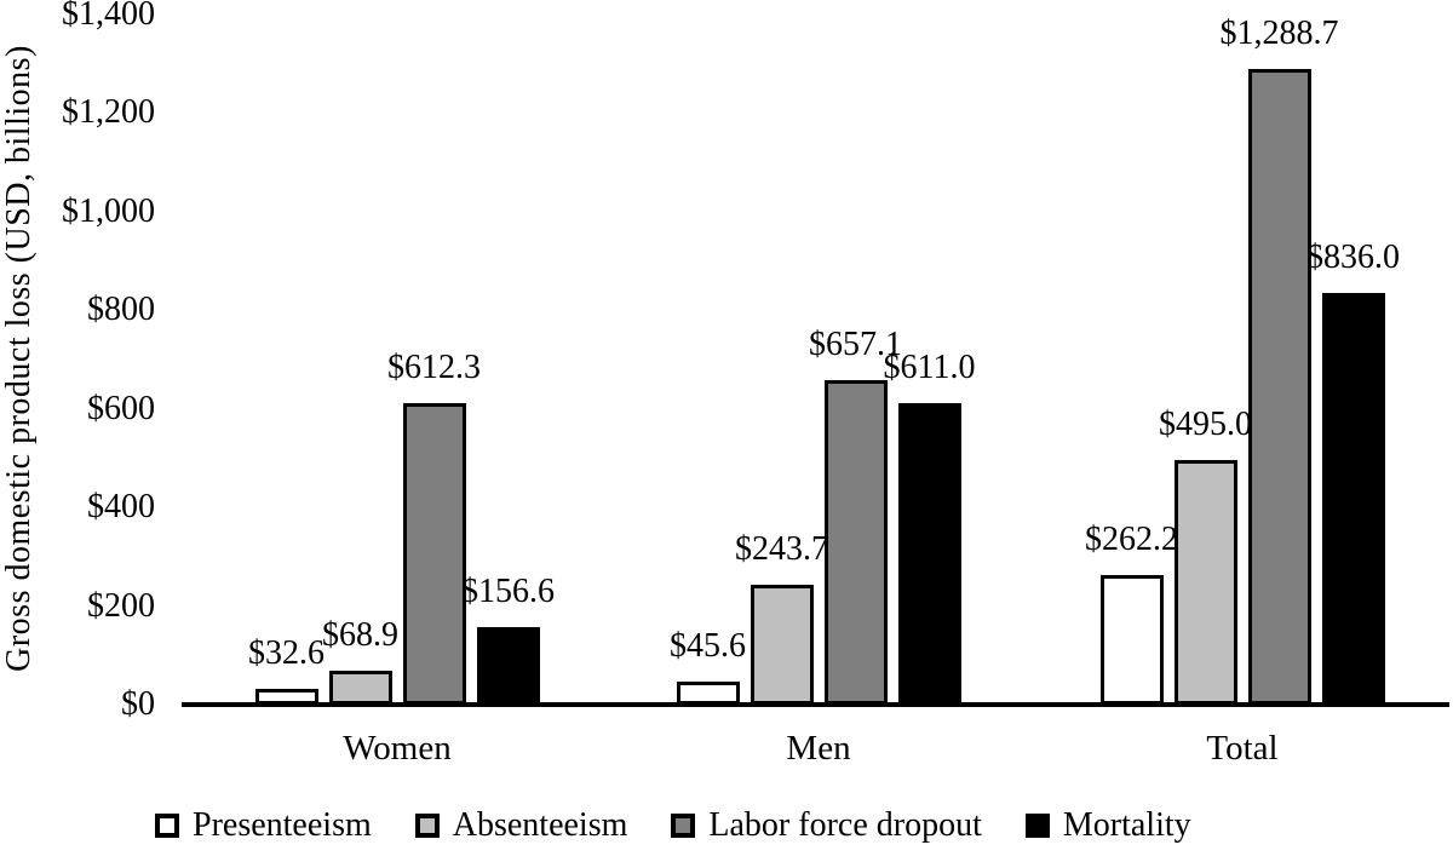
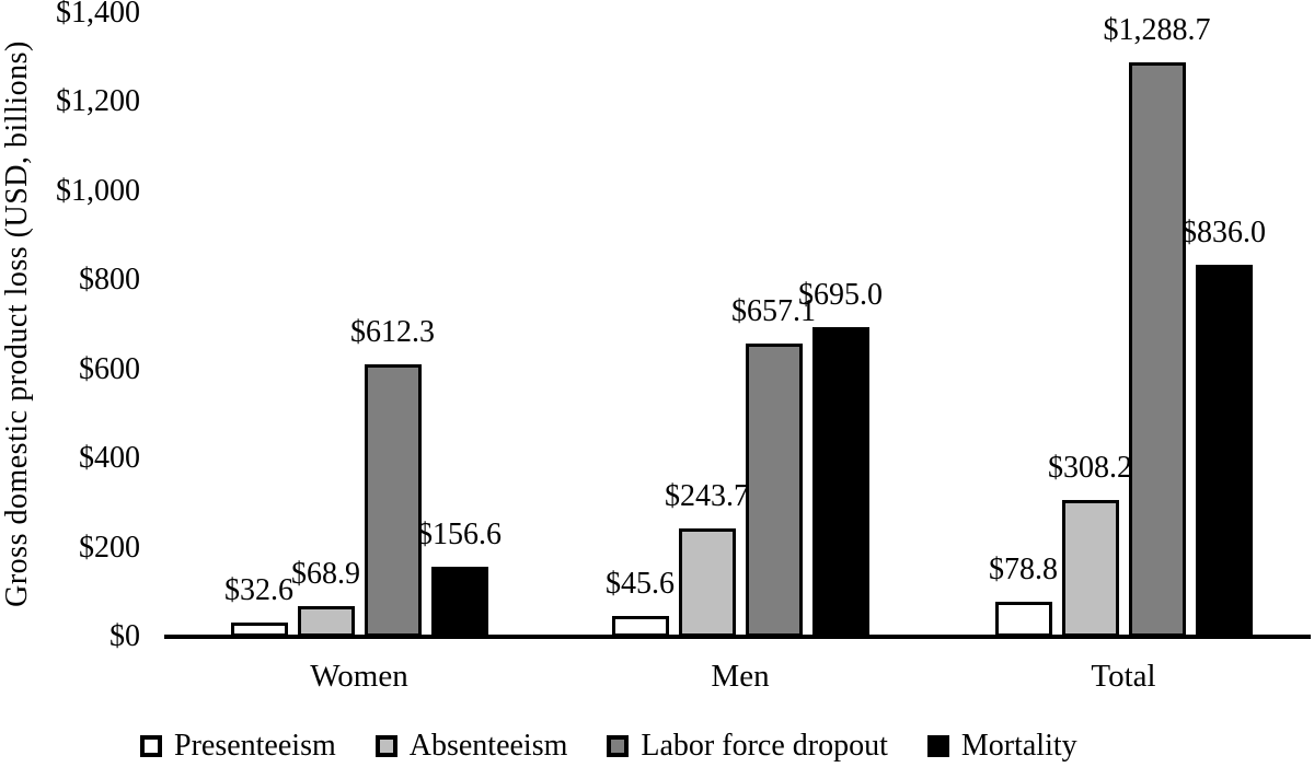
Mortality/Men: $611.0 -> $695.0
Presenteeism/Total: $262.2 -> $78.8
Absenteeism/Total: $495.0 -> $308.2
